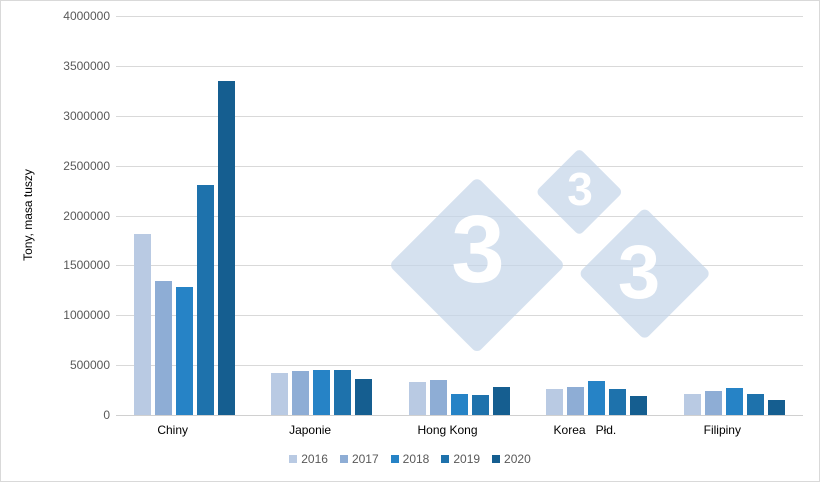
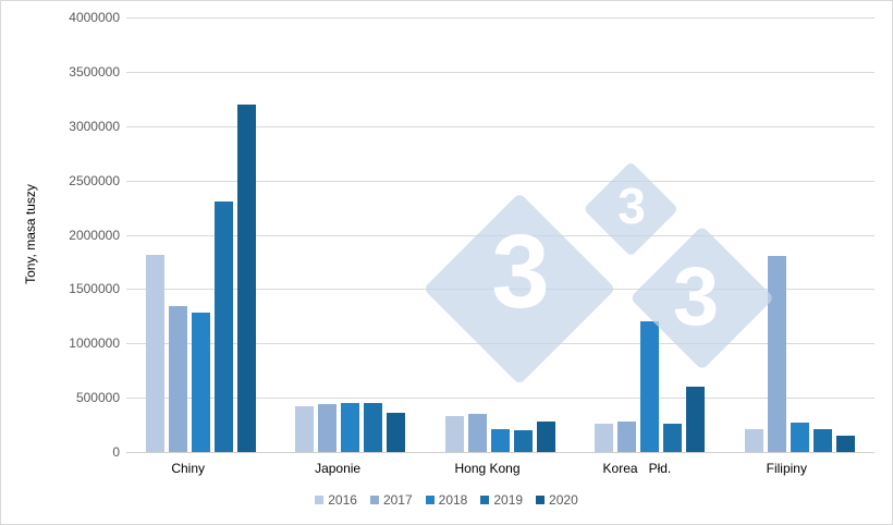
2020/Chiny: 3300000 -> 3200000
2018/Korea Płd.: 300000 -> 1200000
2020/Korea Płd.: 200000 -> 600000
2017/Filipiny: 200000 -> 1800000
